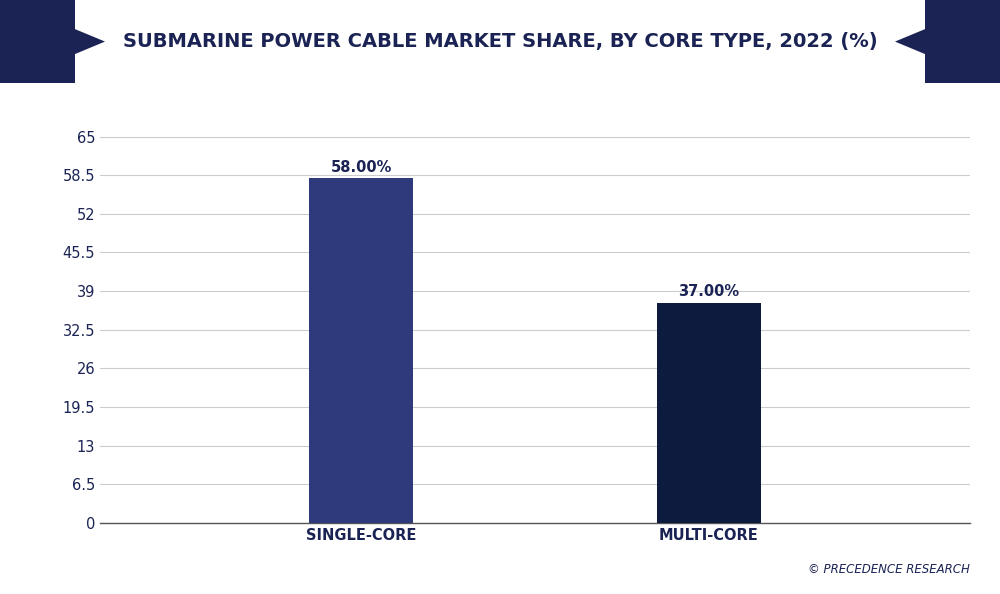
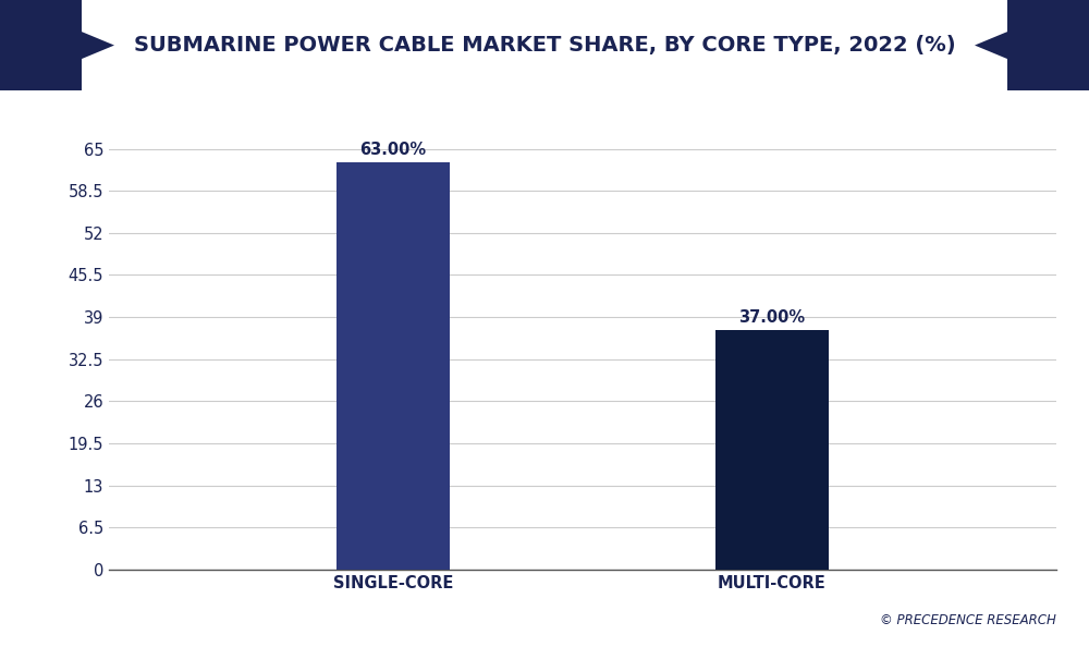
SINGLE-CORE: 58.00% -> 63.00%
